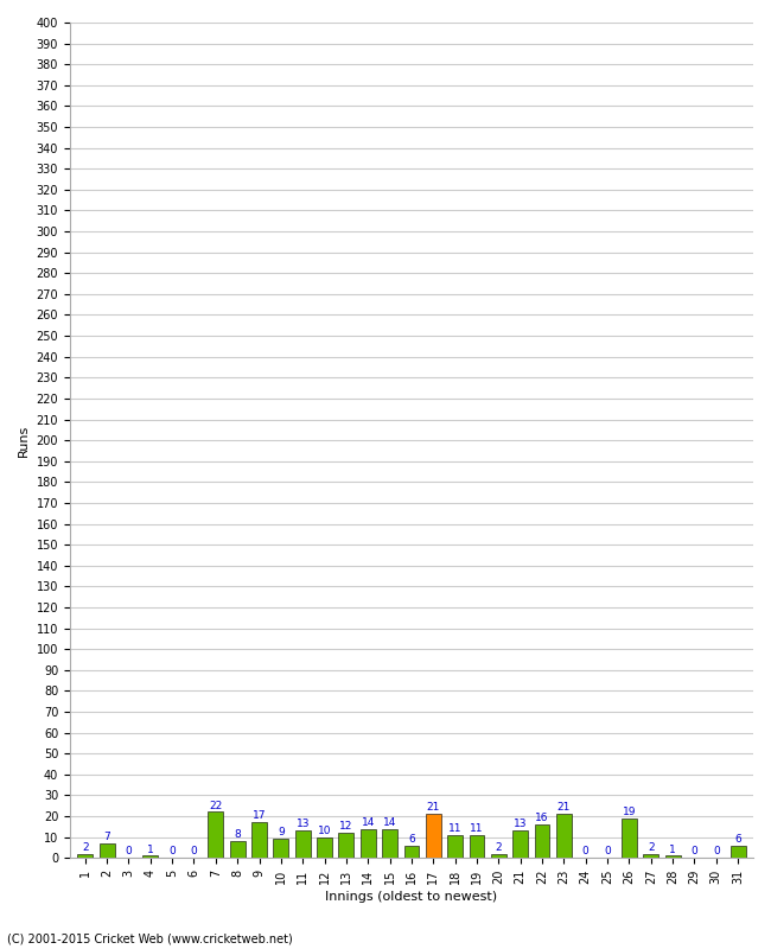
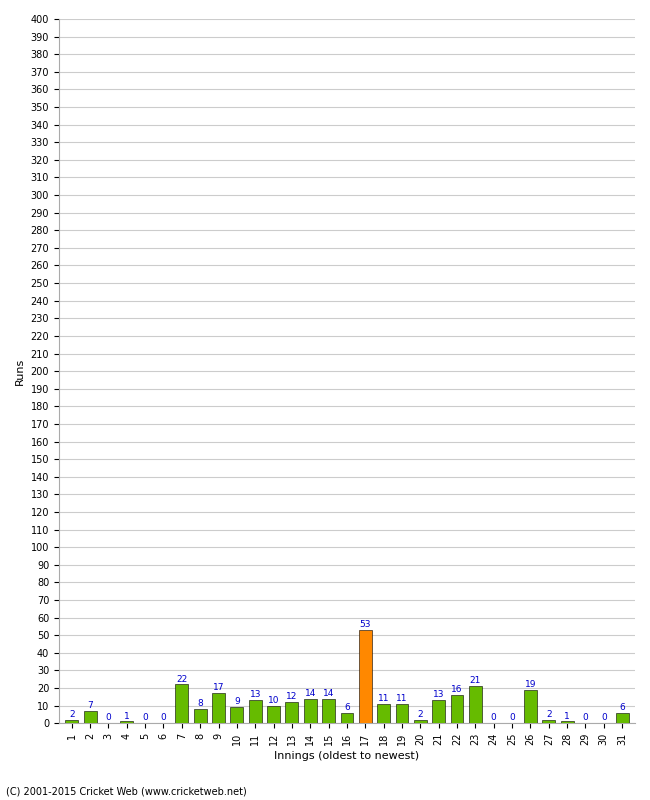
17: 21 -> 53
